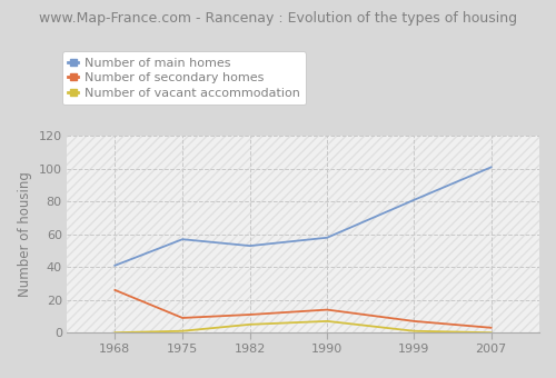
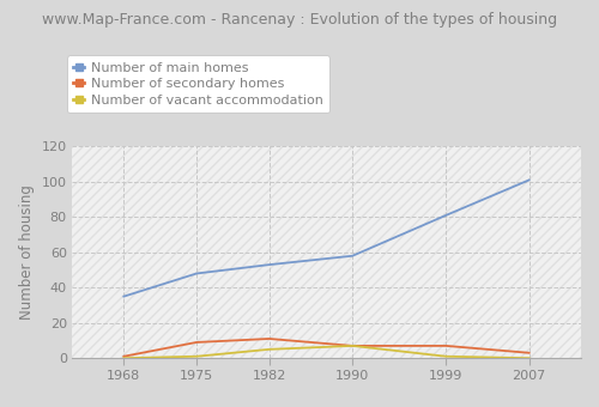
Number of main homes/1968: 41 -> 35
Number of secondary homes/1968: 26 -> 1
Number of main homes/1975: 57 -> 48
Number of secondary homes/1990: 14 -> 7
